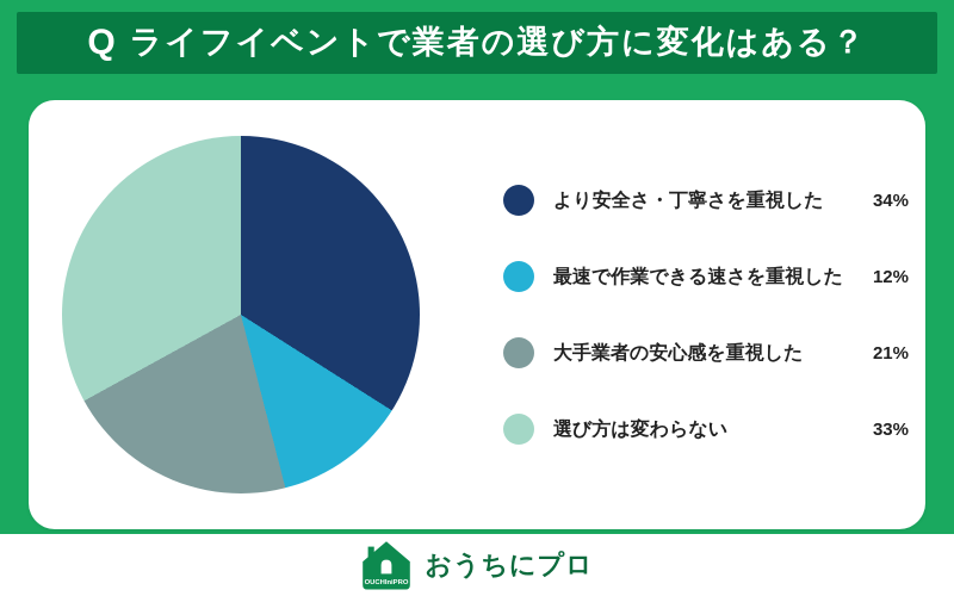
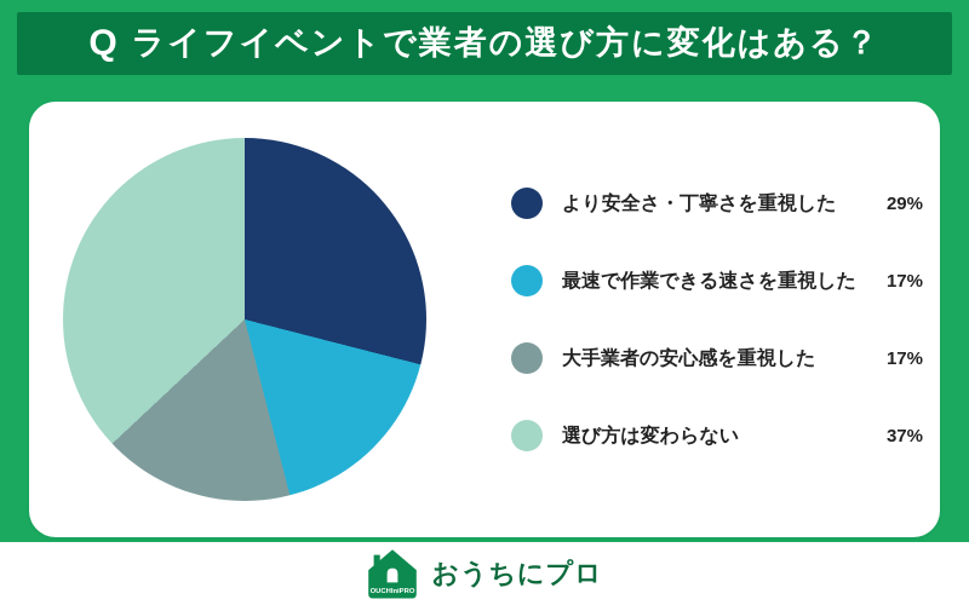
より安全さ・丁寧さを重視した: 34% -> 29%
最速で作業できる速さを重視した: 12% -> 17%
大手業者の安心感を重視した: 21% -> 17%
選び方は変わらない: 33% -> 37%
